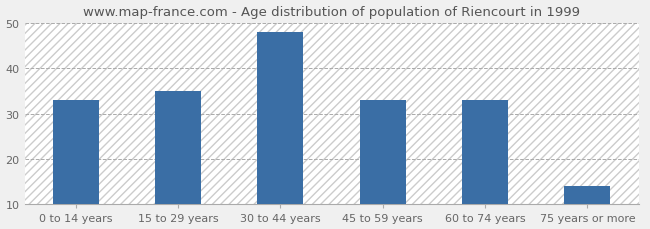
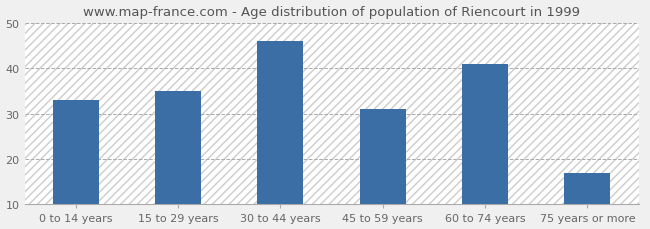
30 to 44 years: 48 -> 46
45 to 59 years: 33 -> 31
60 to 74 years: 33 -> 41
75 years or more: 14 -> 17
